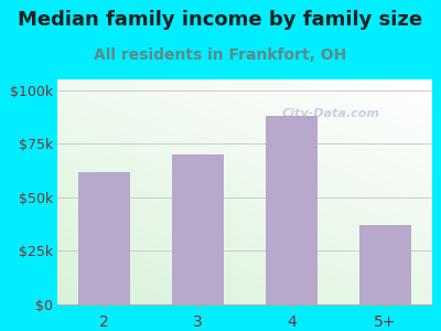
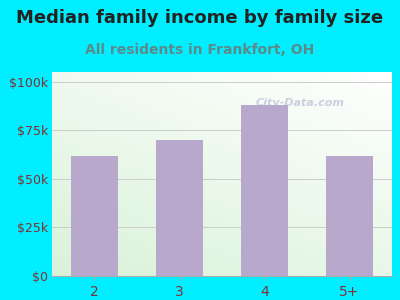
5+: $37k -> $62k
